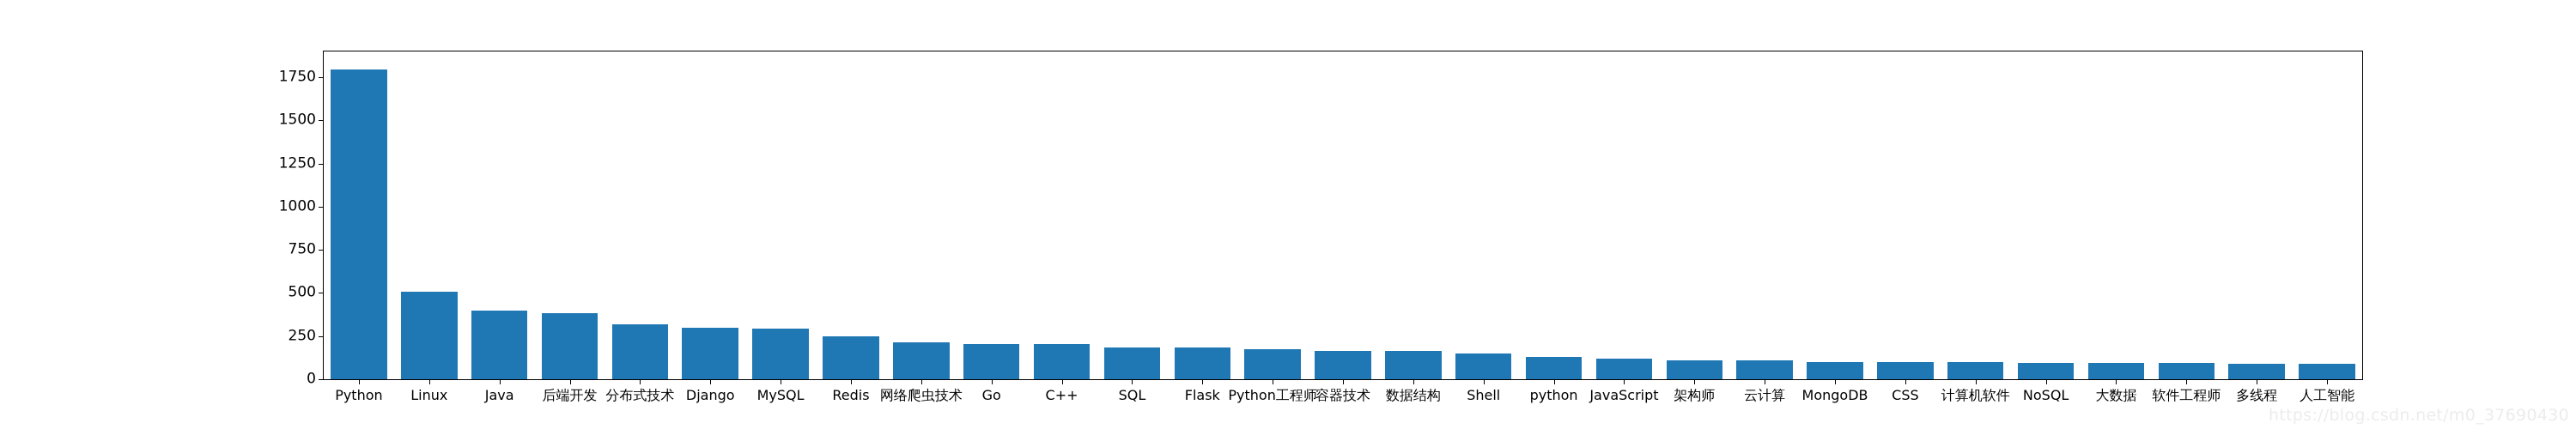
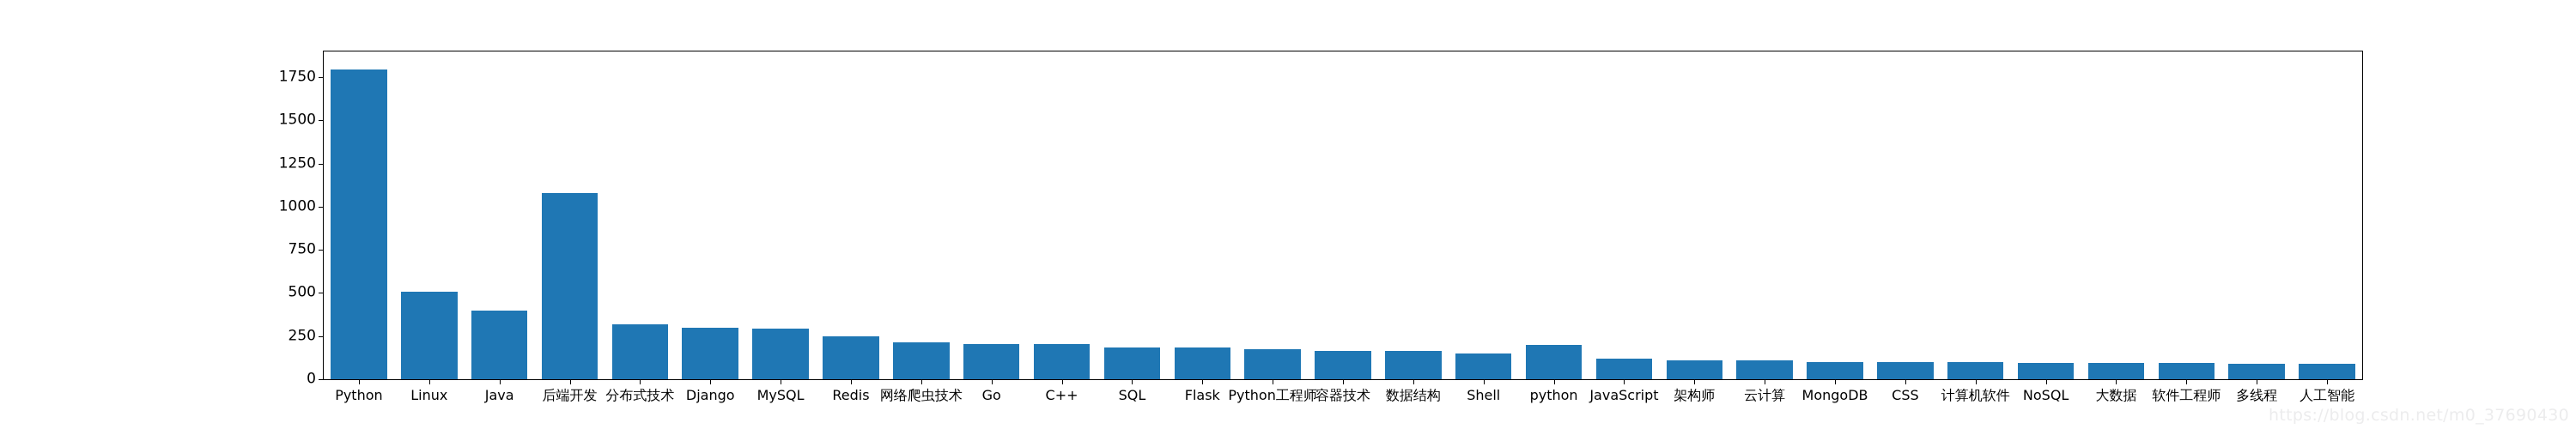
后端开发: 380 -> 1080
python: 130 -> 200
